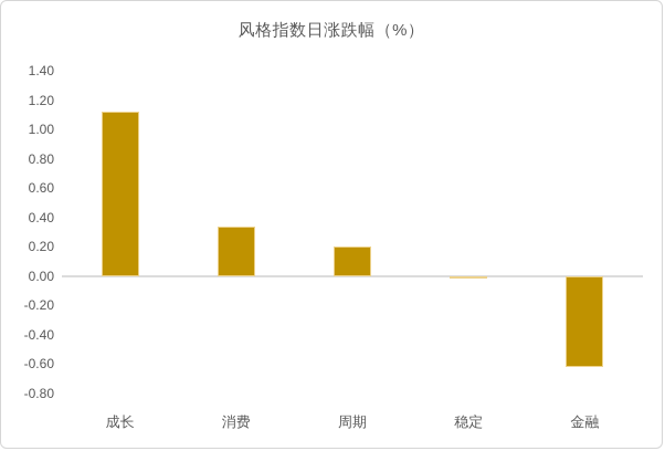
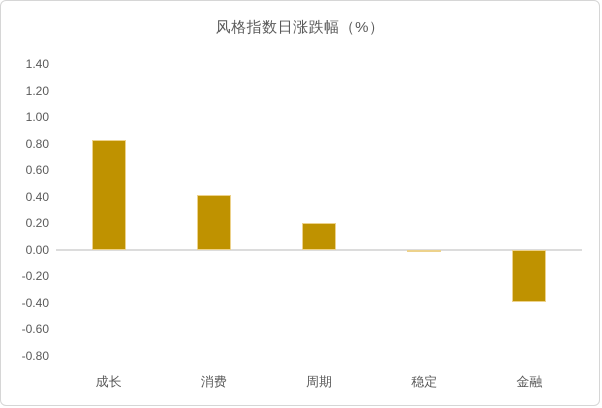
成长: 1.12 -> 0.83
消费: 0.34 -> 0.41
金融: -0.62 -> -0.39
